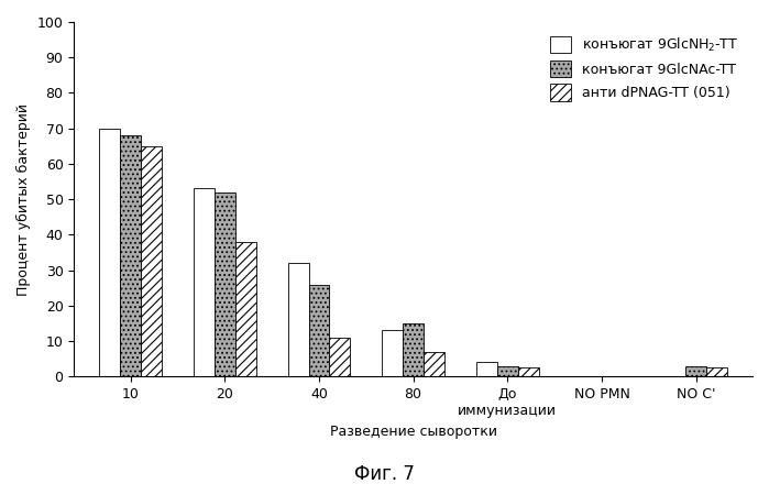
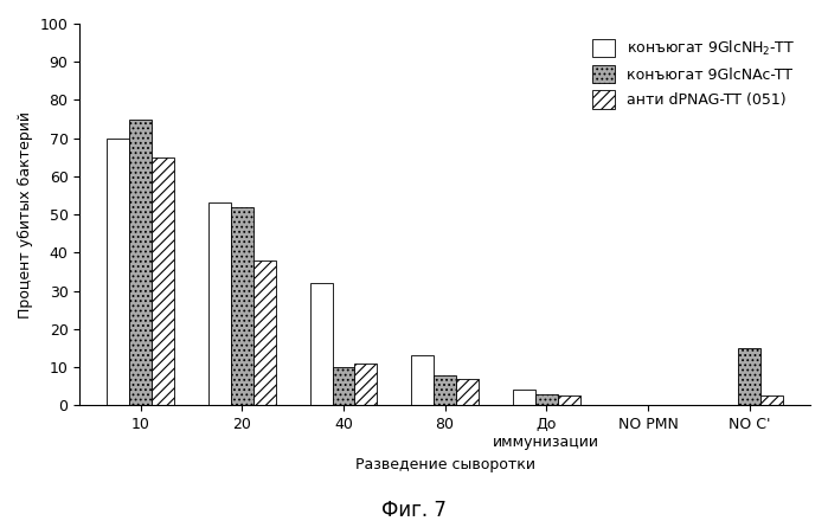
конъюгат 9GlcNAc-TT/10: 68 -> 75
конъюгат 9GlcNAc-TT/40: 26 -> 10
конъюгат 9GlcNAc-TT/80: 15 -> 8
конъюгат 9GlcNAc-TT/NO C': 3 -> 15
